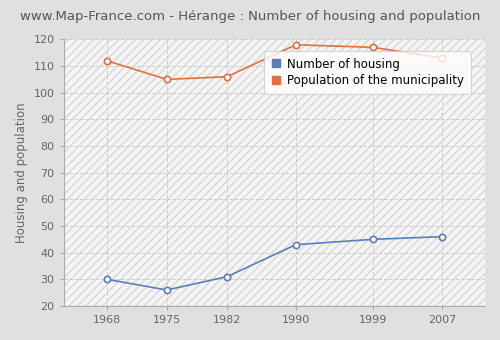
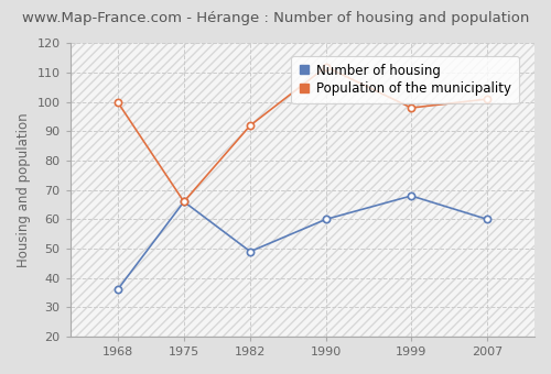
Number of housing/1968: 30 -> 36
Population of the municipality/1968: 112 -> 100
Number of housing/1975: 26 -> 66
Population of the municipality/1975: 105 -> 66
Number of housing/1982: 31 -> 49
Population of the municipality/1982: 106 -> 92
Number of housing/1990: 43 -> 60
Population of the municipality/1990: 118 -> 112
Number of housing/1999: 45 -> 68
Population of the municipality/1999: 117 -> 98
Number of housing/2007: 46 -> 60
Population of the municipality/2007: 113 -> 101
